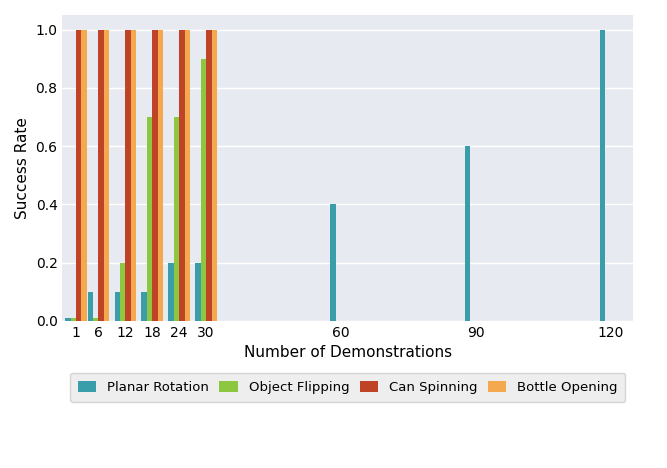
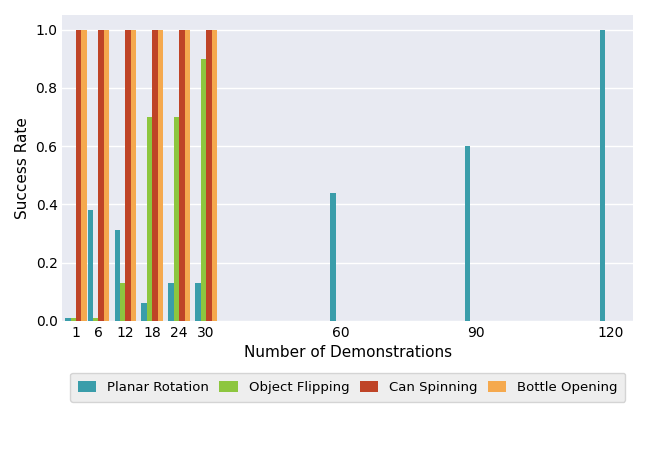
Planar Rotation/6: 0.10 -> 0.38
Planar Rotation/12: 0.10 -> 0.31
Object Flipping/12: 0.20 -> 0.13
Planar Rotation/18: 0.10 -> 0.06
Planar Rotation/24: 0.20 -> 0.13
Planar Rotation/30: 0.20 -> 0.13
Planar Rotation/60: 0.40 -> 0.44
